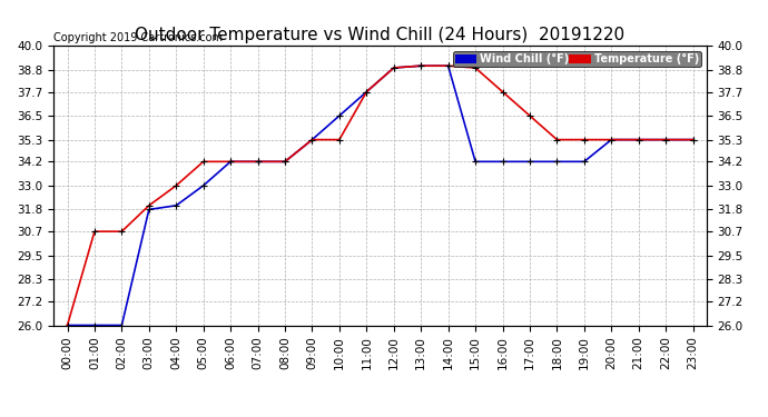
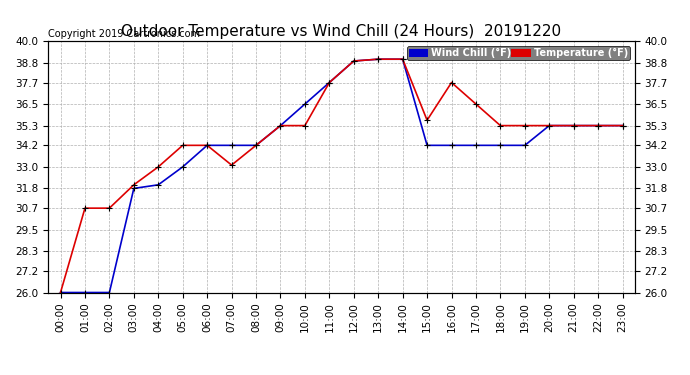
Temperature (°F)/07:00: 34.2 -> 33.1
Temperature (°F)/15:00: 38.9 -> 35.6
